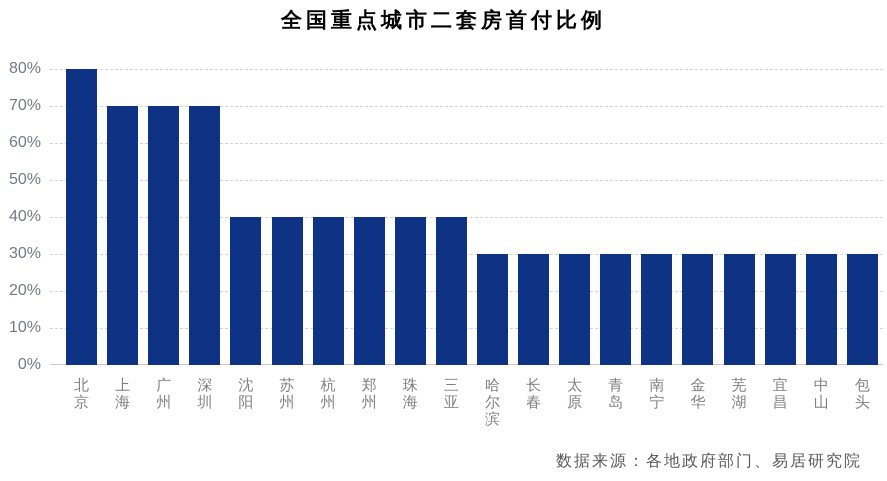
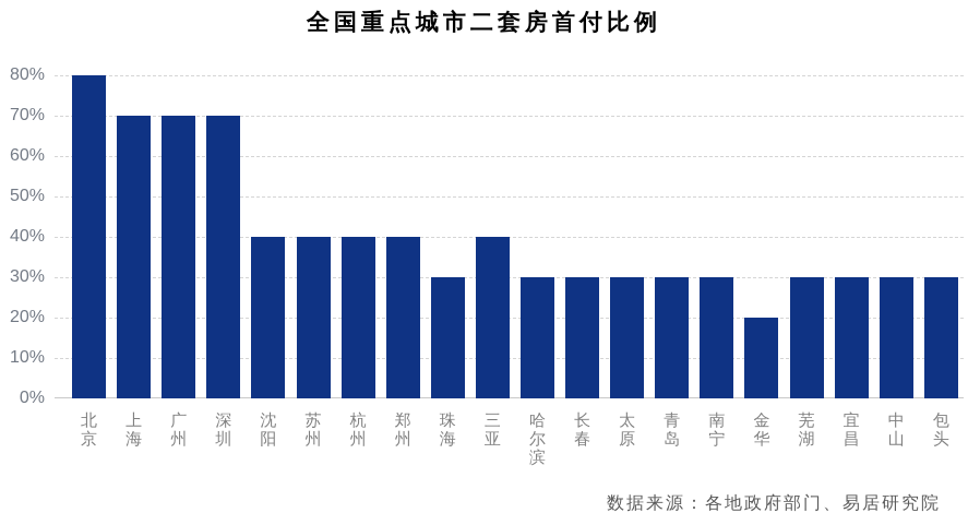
珠海: 40% -> 30%
金华: 30% -> 20%
